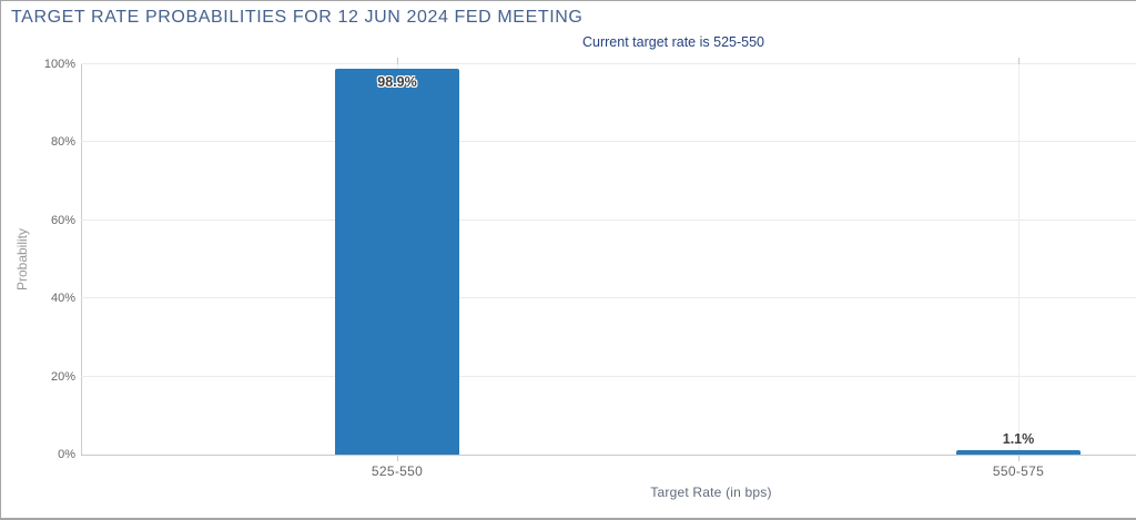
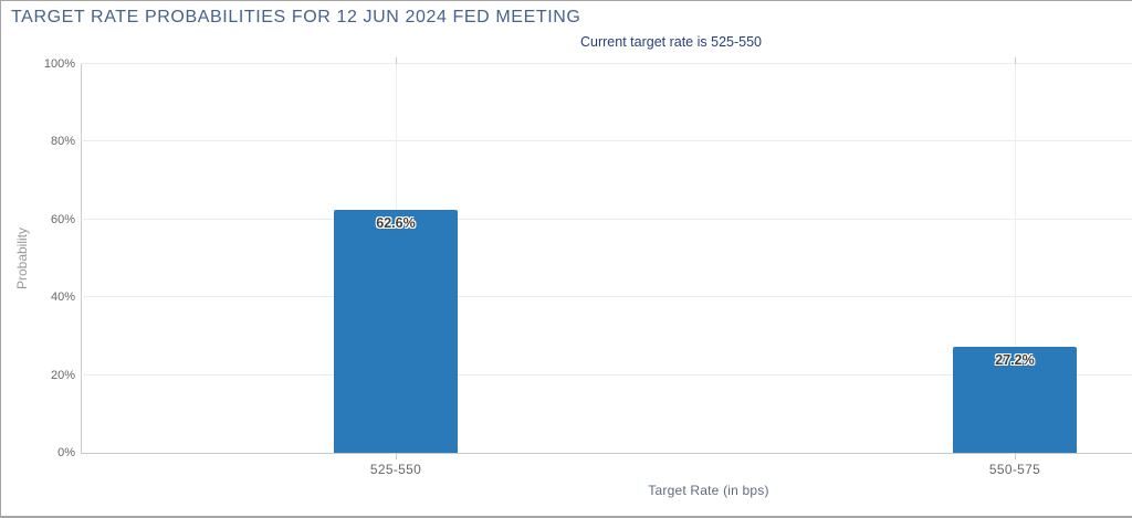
525-550: 98.9% -> 62.6%
550-575: 1.1% -> 27.2%
